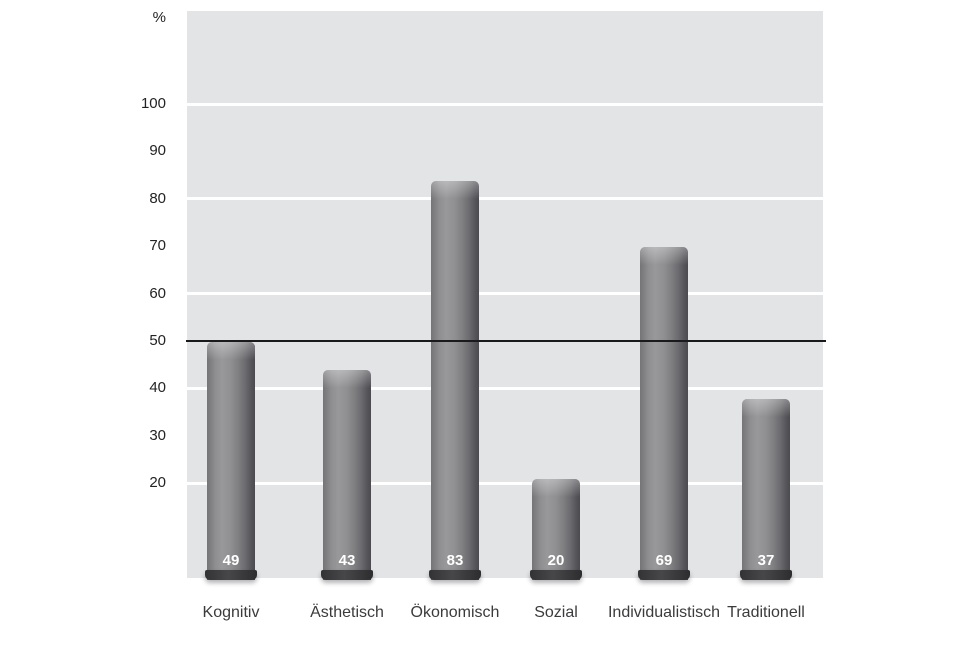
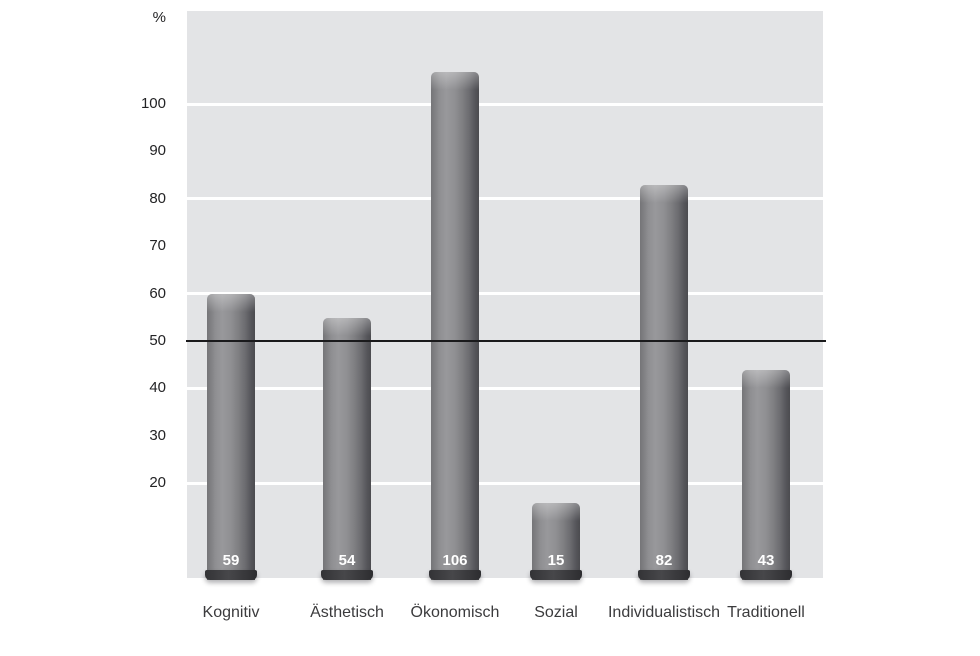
Kognitiv: 49 -> 59
Ästhetisch: 43 -> 54
Ökonomisch: 83 -> 106
Sozial: 20 -> 15
Individualistisch: 69 -> 82
Traditionell: 37 -> 43
